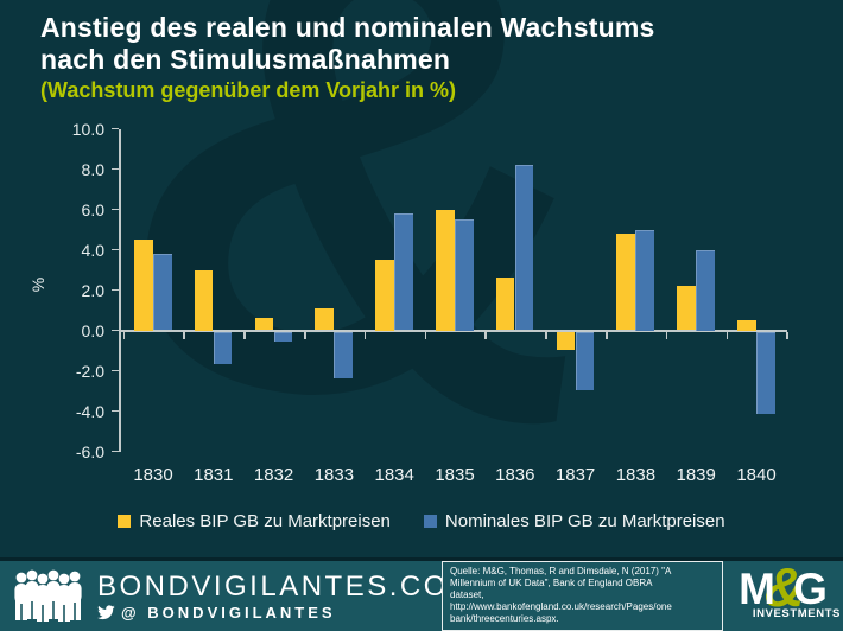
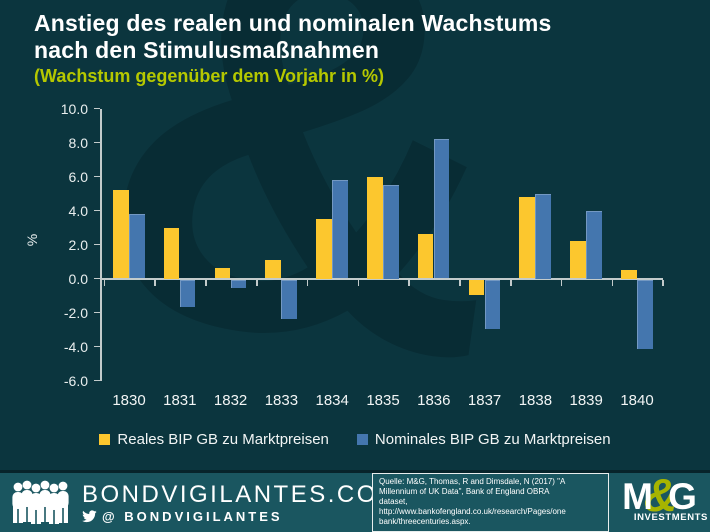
Reales BIP GB zu Marktpreisen/1830: 4.5 -> 5.2
